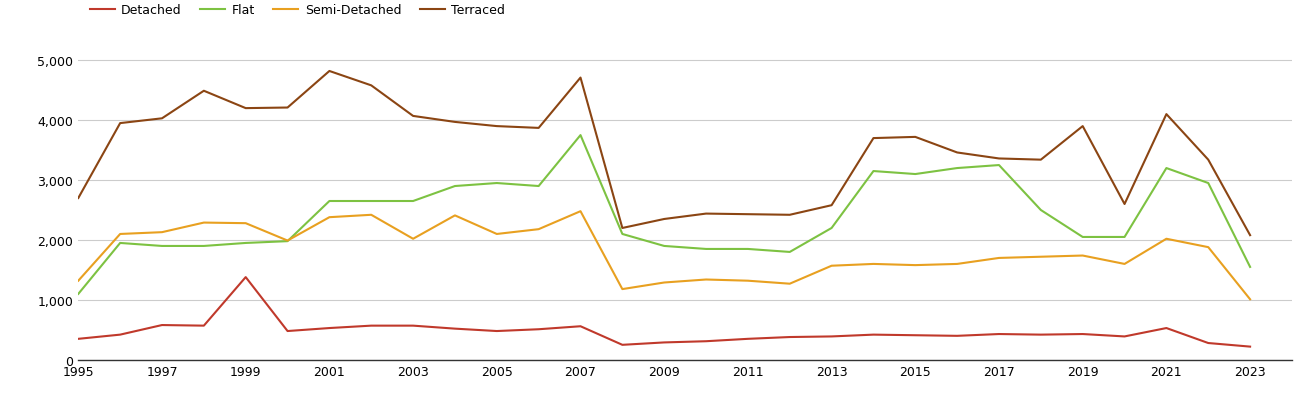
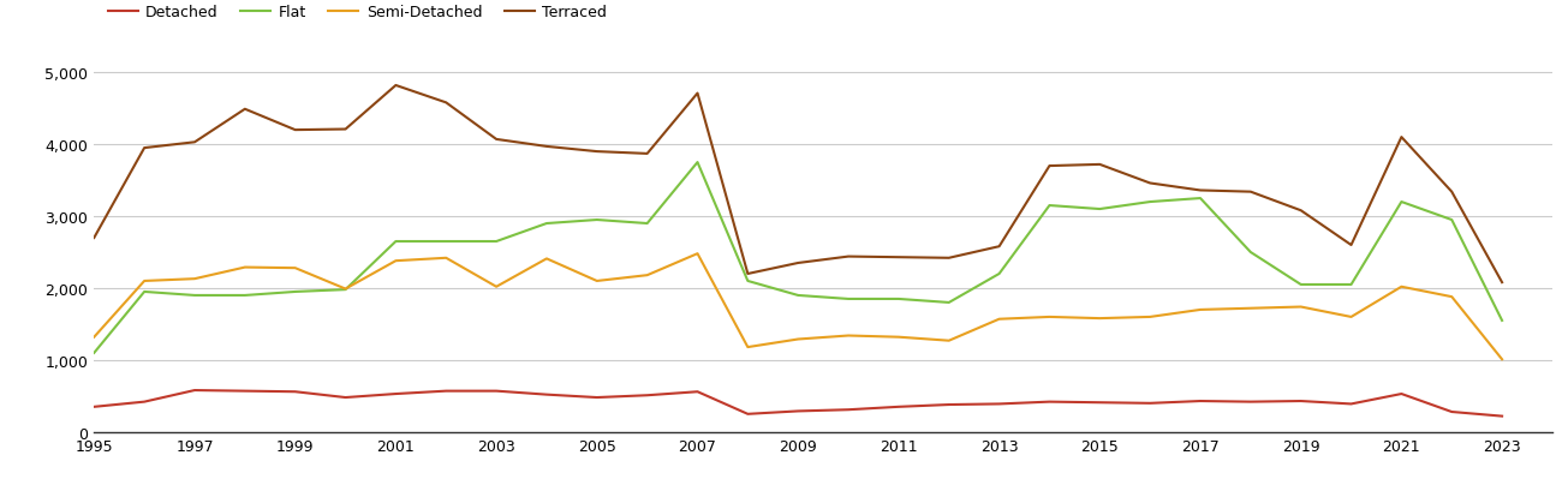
Detached/1999: 1,380 -> 560
Terraced/2019: 3,900 -> 3,080
